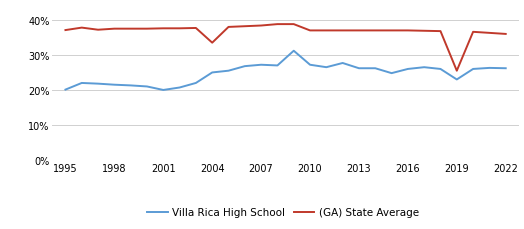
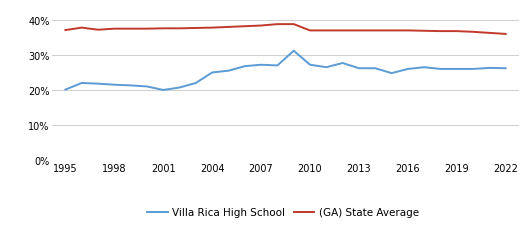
(GA) State Average/2004: 33.5% -> 37.8%
Villa Rica High School/2019: 23.0% -> 26.0%
(GA) State Average/2019: 25.5% -> 36.8%
